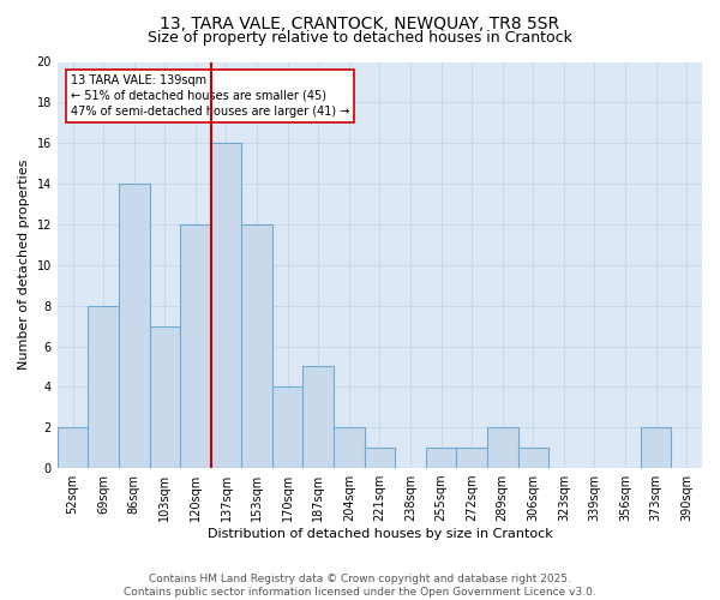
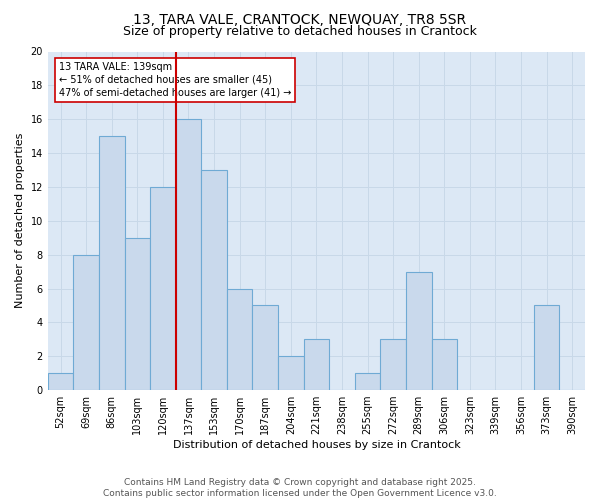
52sqm: 2 -> 1
86sqm: 14 -> 15
103sqm: 7 -> 9
153sqm: 12 -> 13
170sqm: 4 -> 6
221sqm: 1 -> 3
272sqm: 1 -> 3
289sqm: 2 -> 7
306sqm: 1 -> 3
373sqm: 2 -> 5
